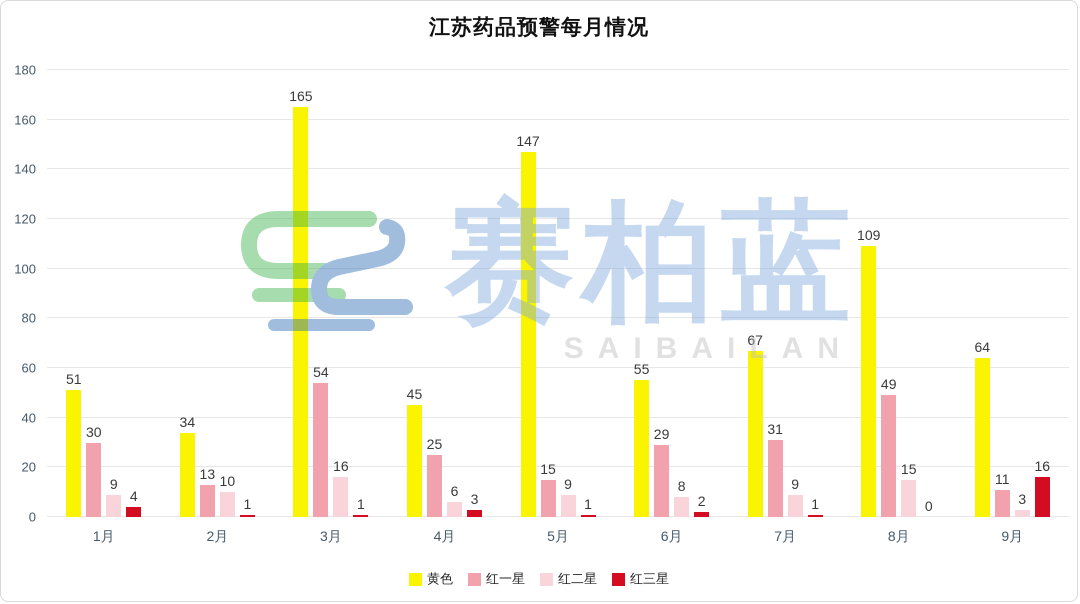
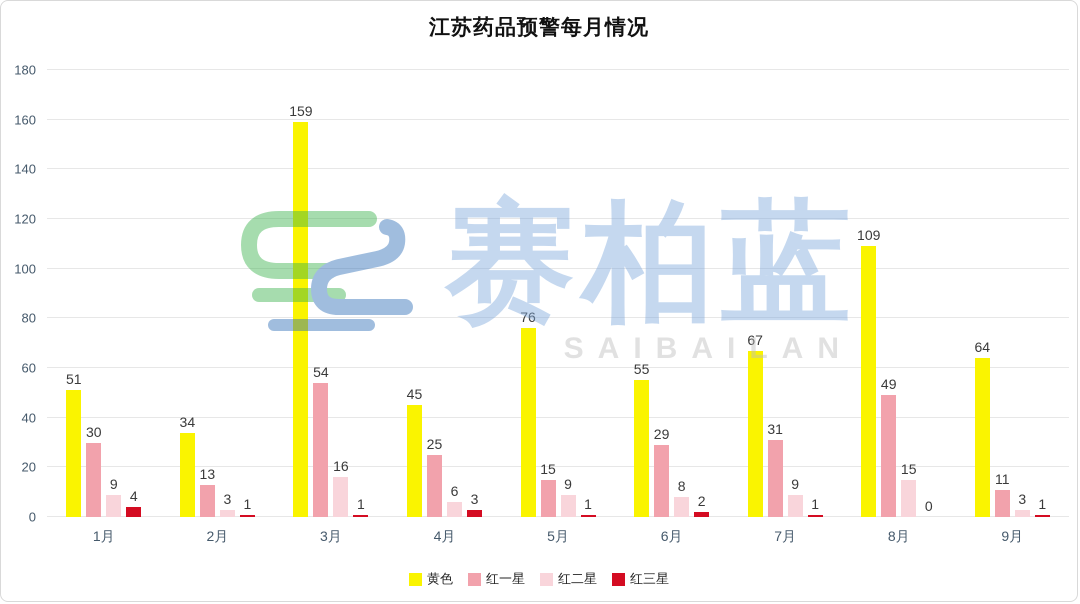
红二星/2月: 10 -> 3
黄色/3月: 165 -> 159
黄色/5月: 147 -> 76
红三星/9月: 16 -> 1
